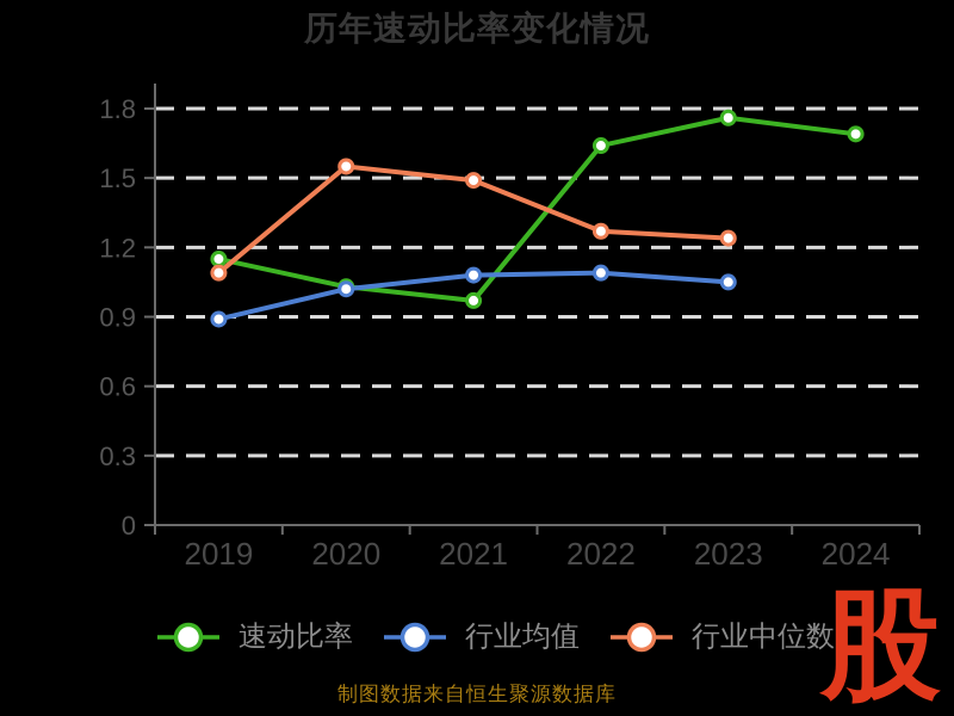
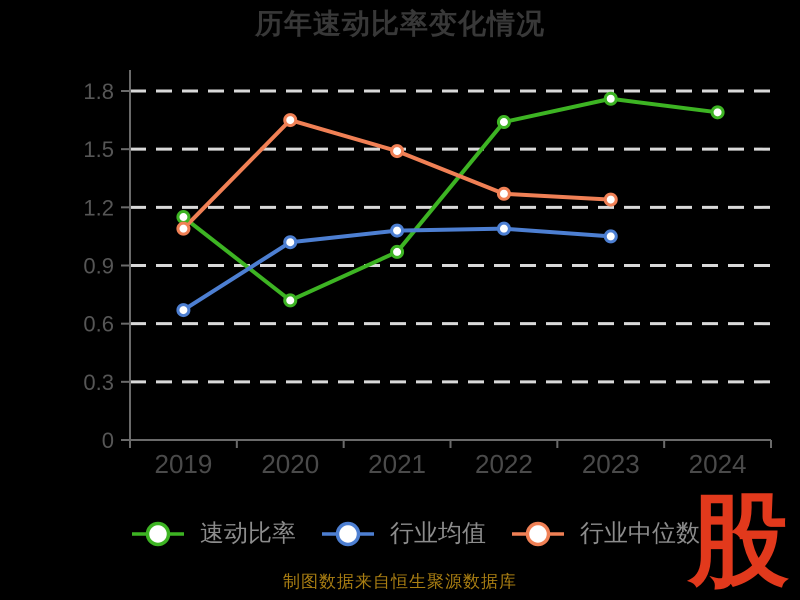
行业均值/2019: 0.89 -> 0.67
速动比率/2020: 1.03 -> 0.72
行业中位数/2020: 1.55 -> 1.65
